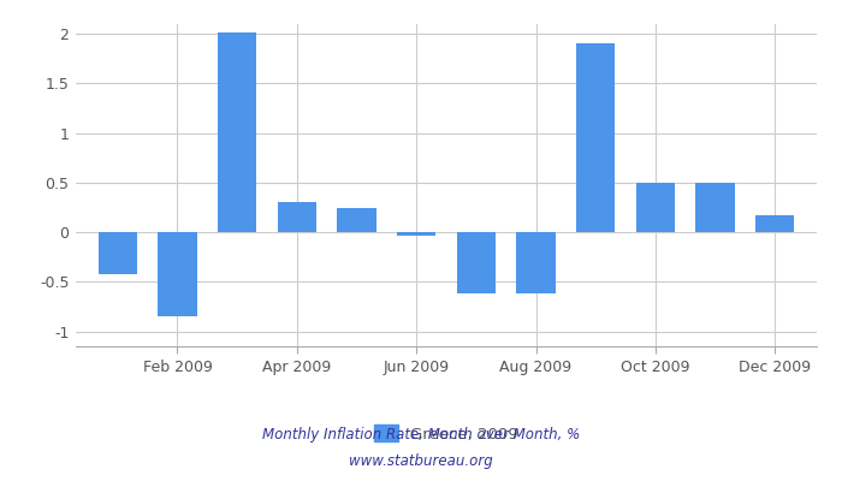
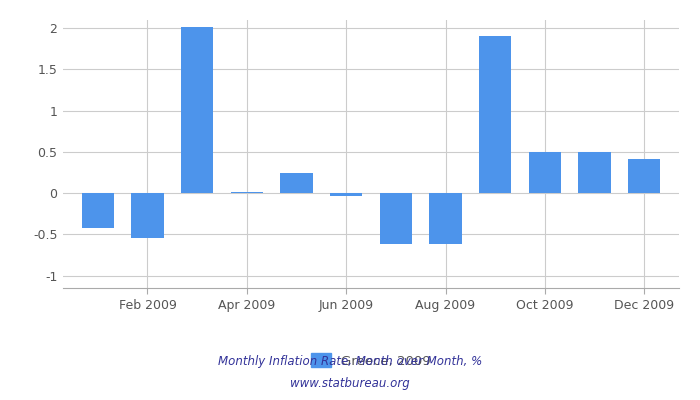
Feb 2009: -0.85 -> -0.54
Apr 2009: 0.30 -> 0.02
Dec 2009: 0.17 -> 0.42
